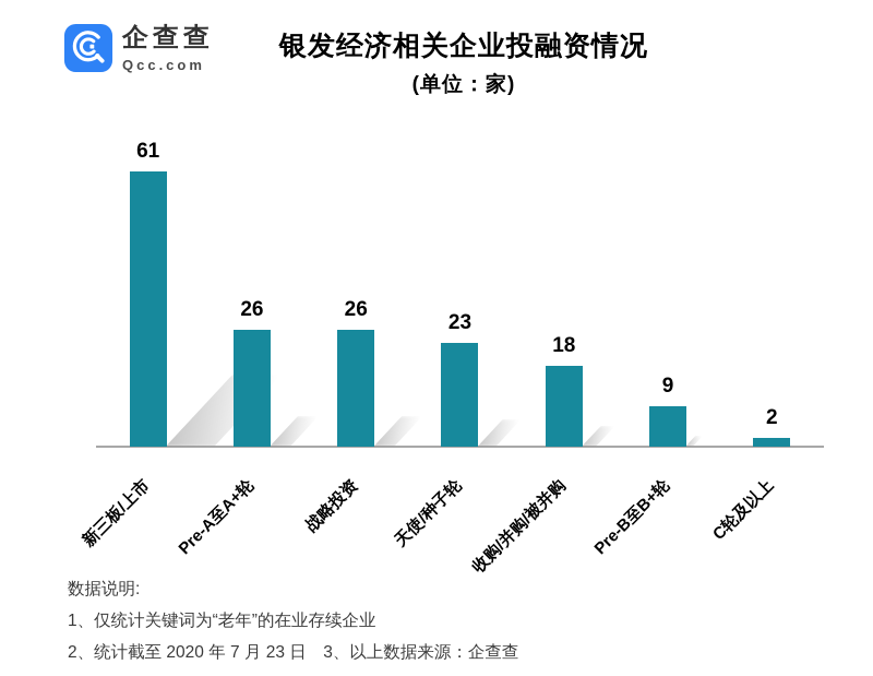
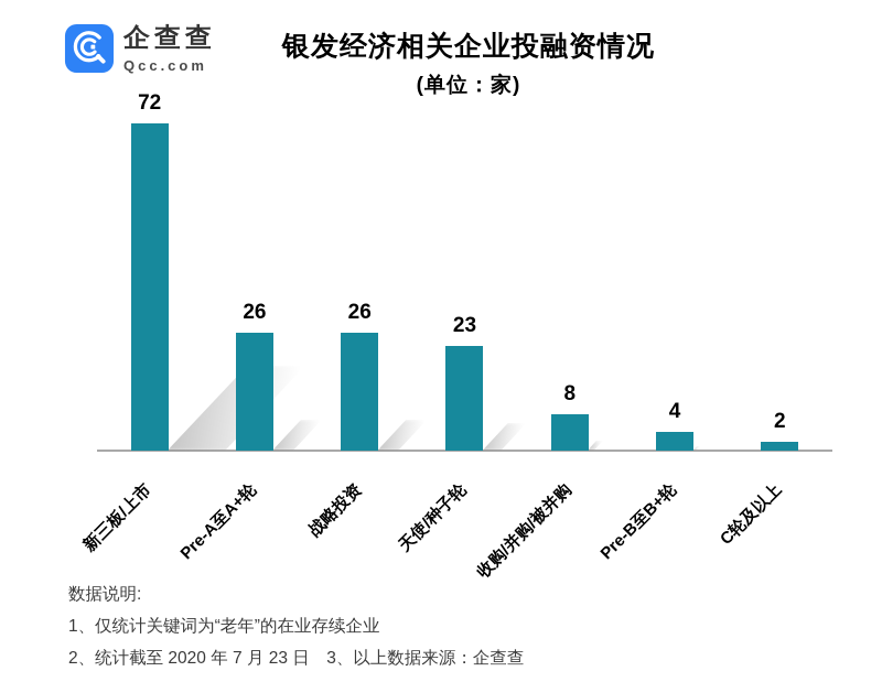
新三板/上市: 61 -> 72
收购/并购/被并购: 18 -> 8
Pre-B至B+轮: 9 -> 4
